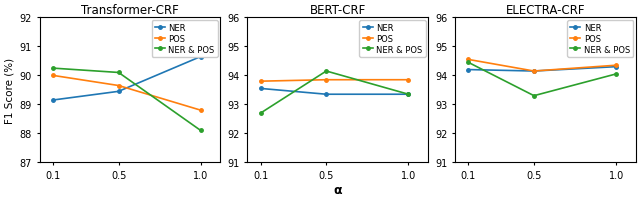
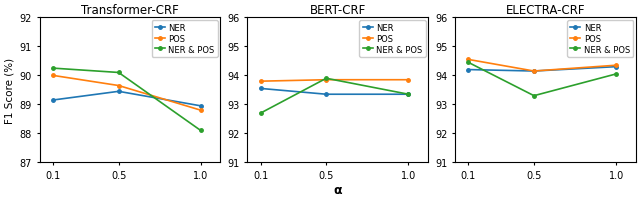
Transformer-CRF/NER/1.0: 90.65 -> 88.95
BERT-CRF/NER & POS/0.5: 94.15 -> 93.90
